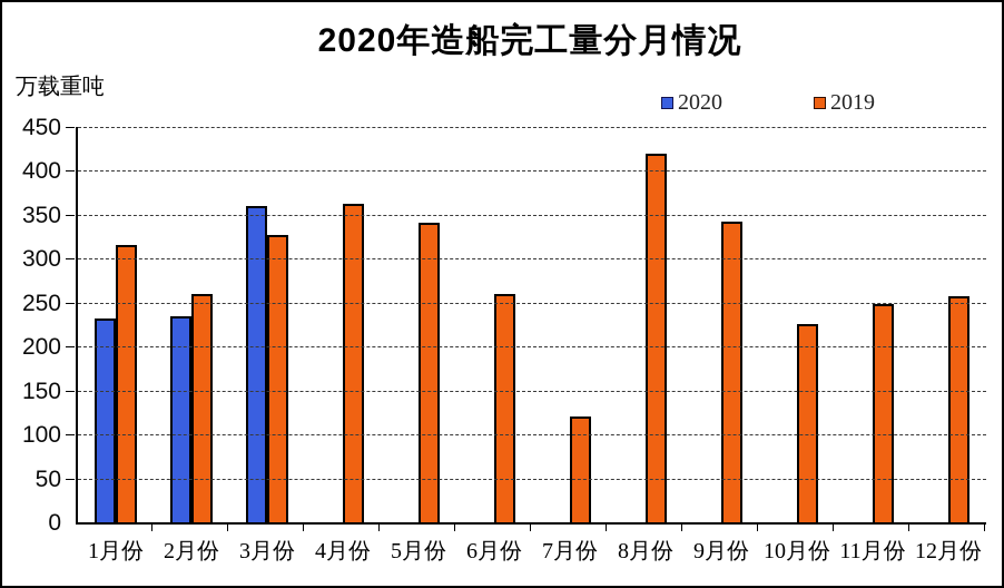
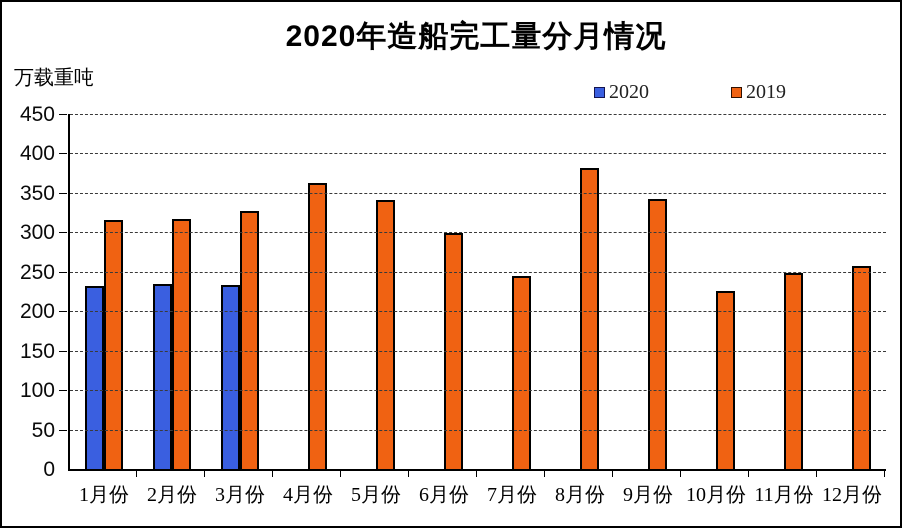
2019/2月份: 260 -> 320
2020/3月份: 360 -> 230
2019/6月份: 260 -> 300
2019/7月份: 120 -> 240
2019/8月份: 420 -> 380
